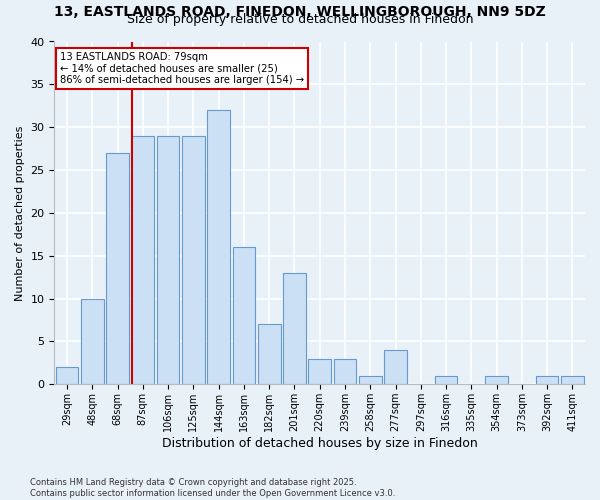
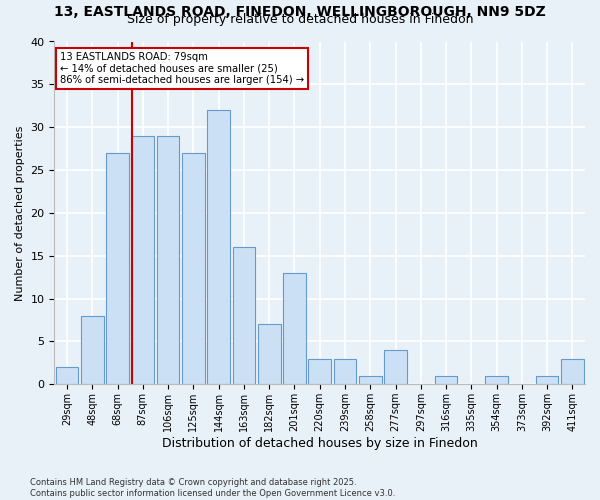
48sqm: 10 -> 8
125sqm: 29 -> 27
411sqm: 1 -> 3
